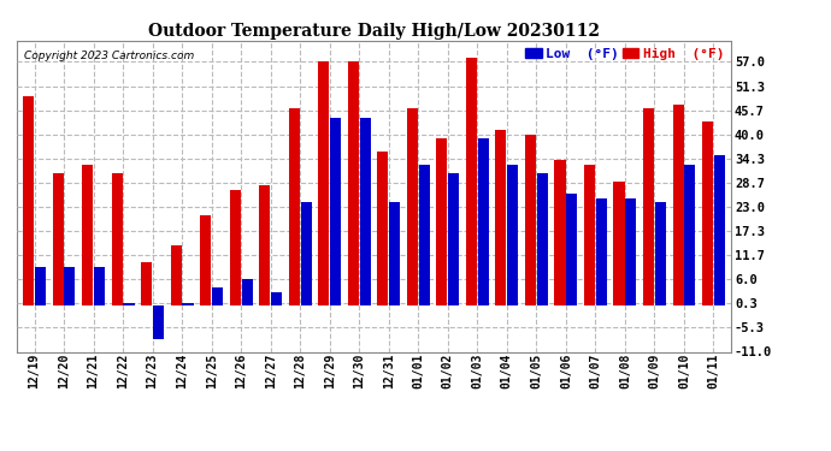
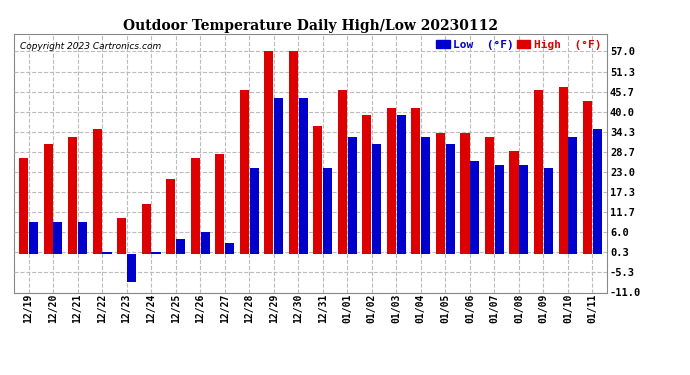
High (°F)/12/19: 49 -> 27
High (°F)/12/22: 31 -> 35
High (°F)/01/03: 58 -> 41
High (°F)/01/05: 40 -> 34
